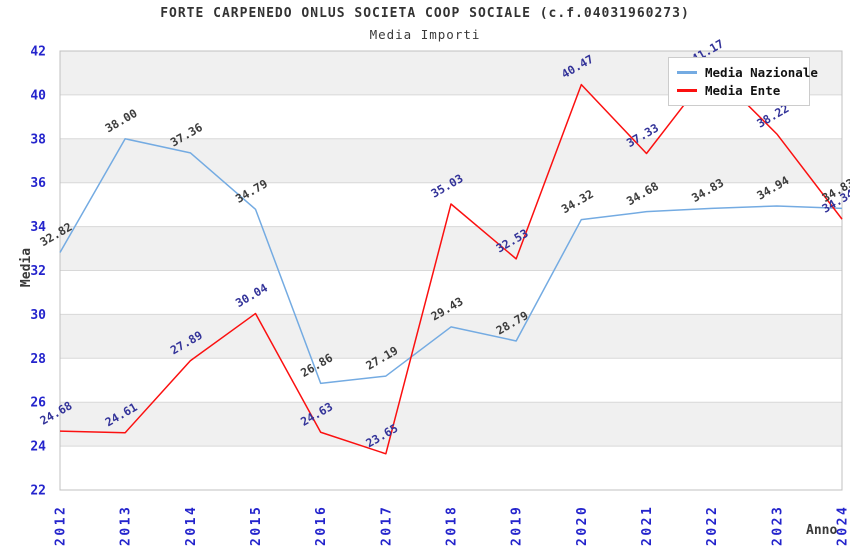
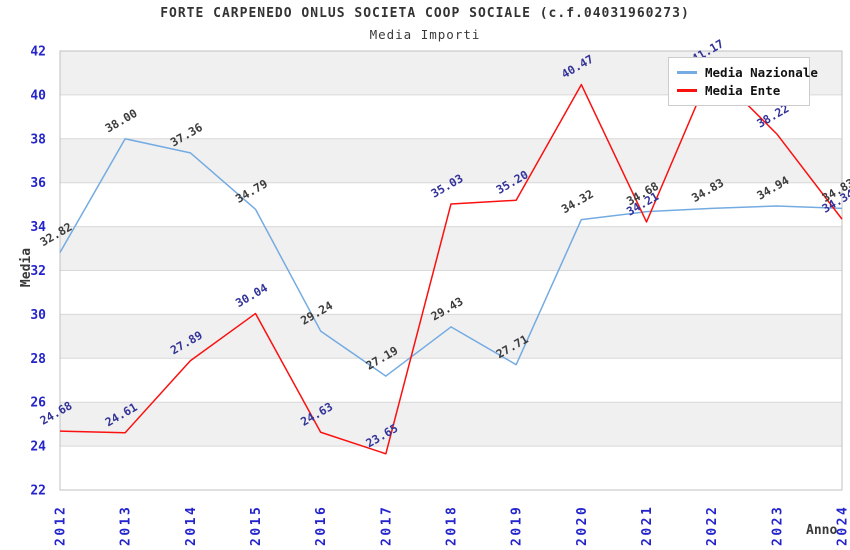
Media Nazionale/2016: 26.86 -> 29.24
Media Nazionale/2019: 28.79 -> 27.71
Media Ente/2019: 32.53 -> 35.20
Media Ente/2021: 37.33 -> 34.21
